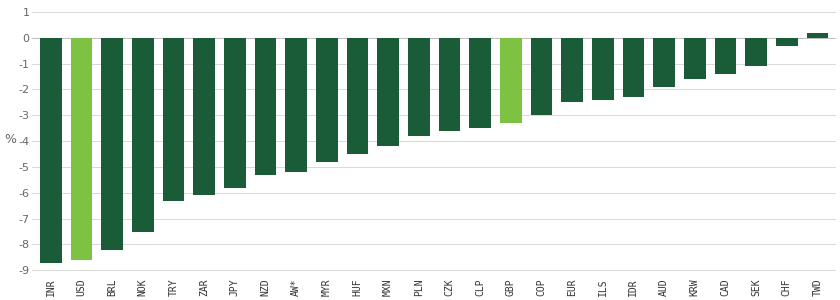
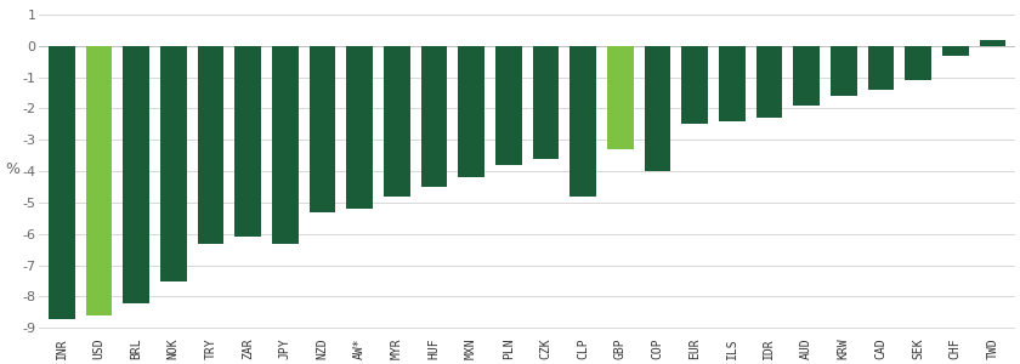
JPY: -5.8 -> -6.3
CLP: -3.5 -> -4.8
COP: -3.0 -> -4.0
